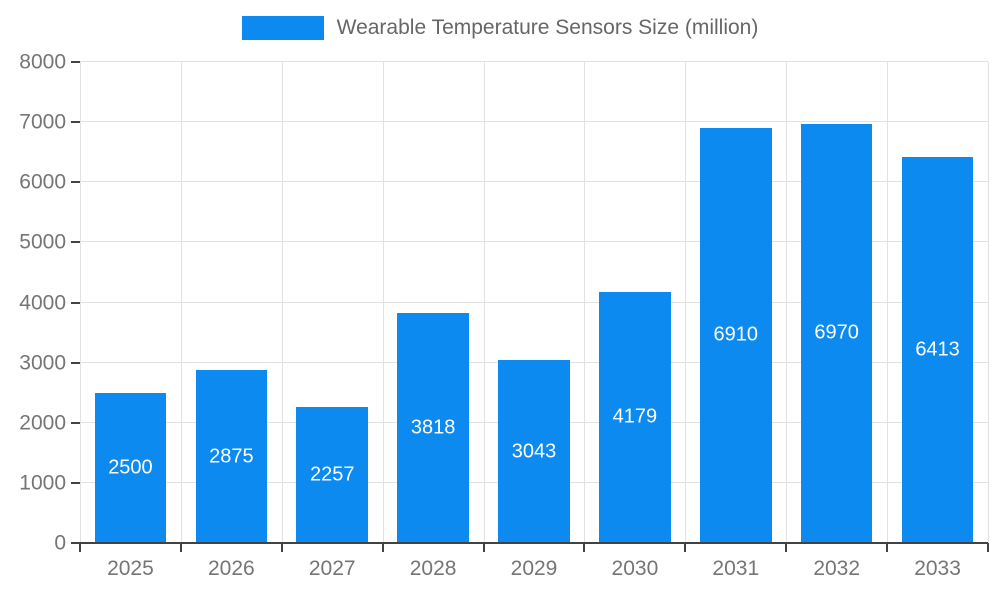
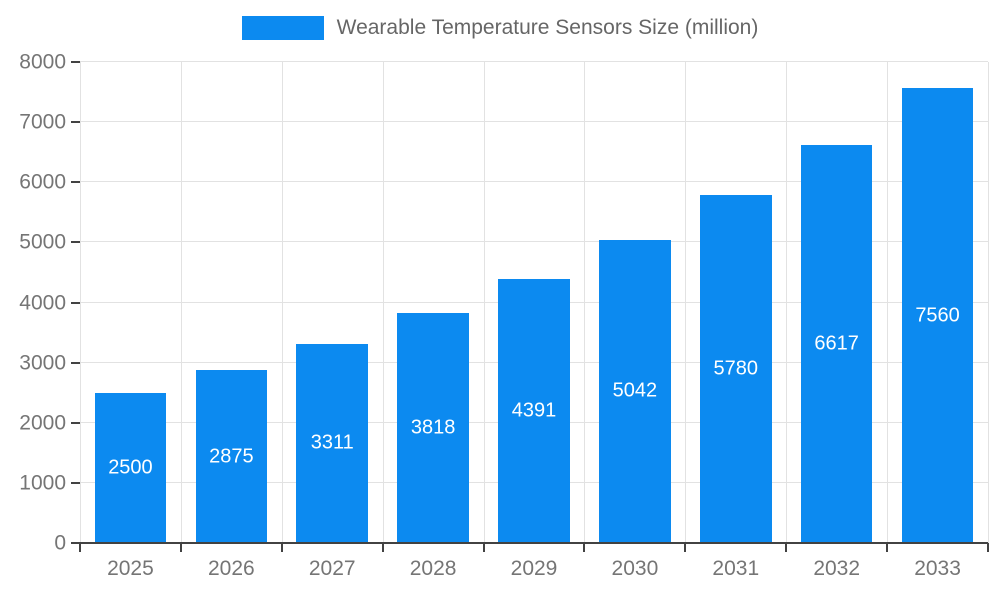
2027: 2257 -> 3311
2029: 3043 -> 4391
2030: 4179 -> 5042
2031: 6910 -> 5780
2032: 6970 -> 6617
2033: 6413 -> 7560
